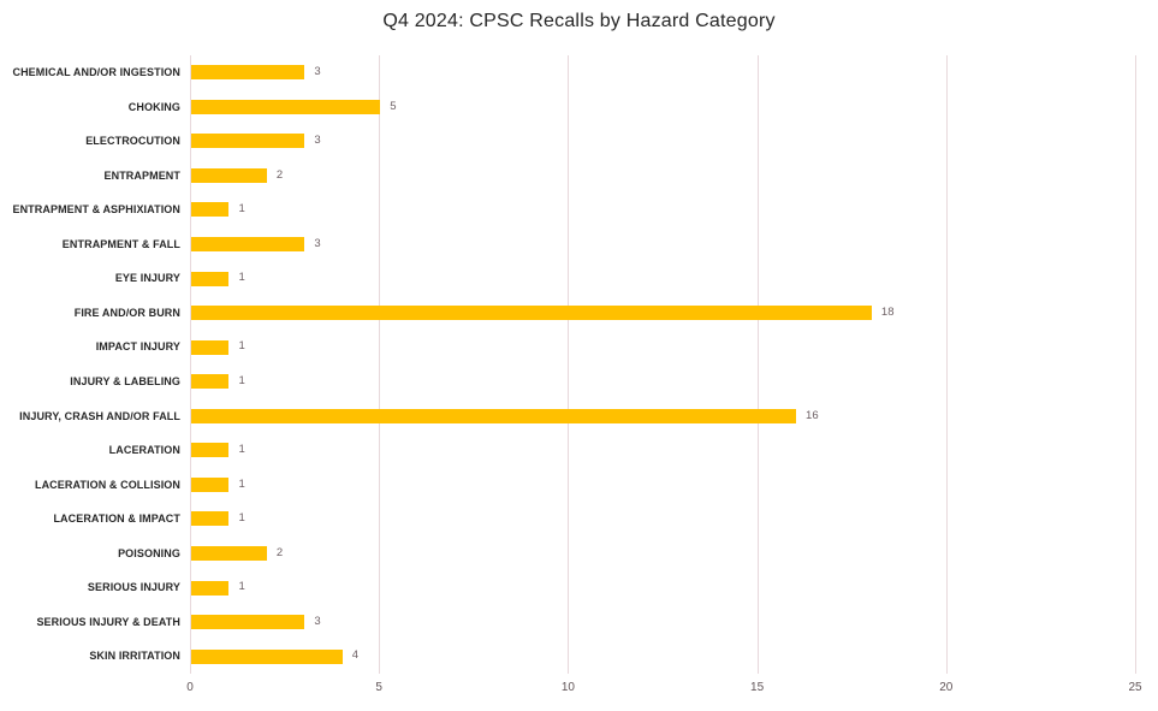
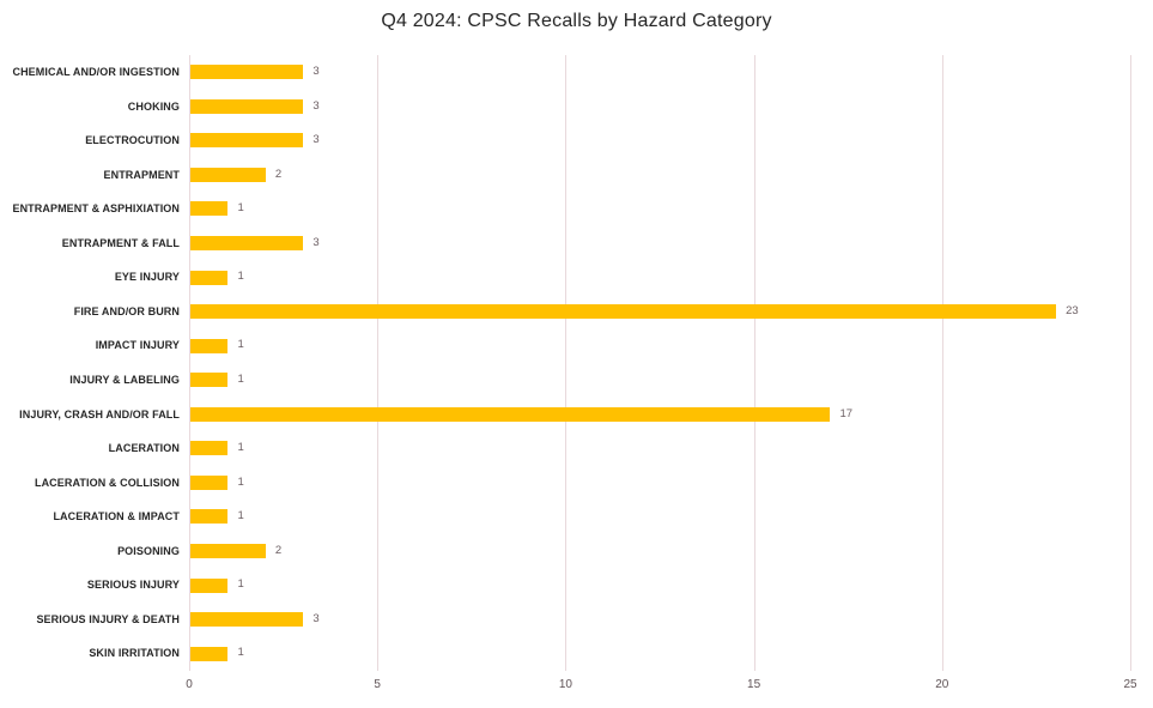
CHOKING: 5 -> 3
FIRE AND/OR BURN: 18 -> 23
INJURY, CRASH AND/OR FALL: 16 -> 17
SKIN IRRITATION: 4 -> 1
